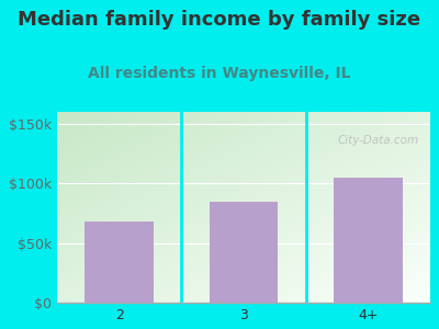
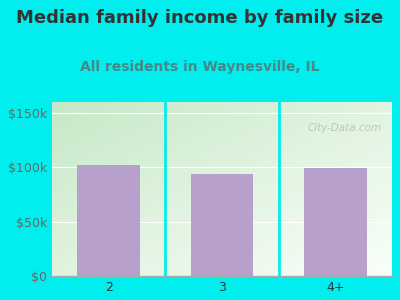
2: $68k -> $102k
3: $85k -> $94k
4+: $105k -> $99k
